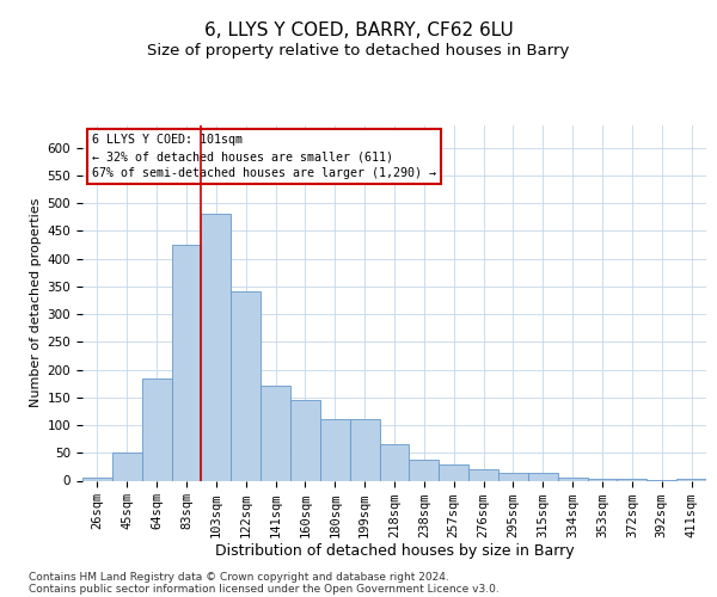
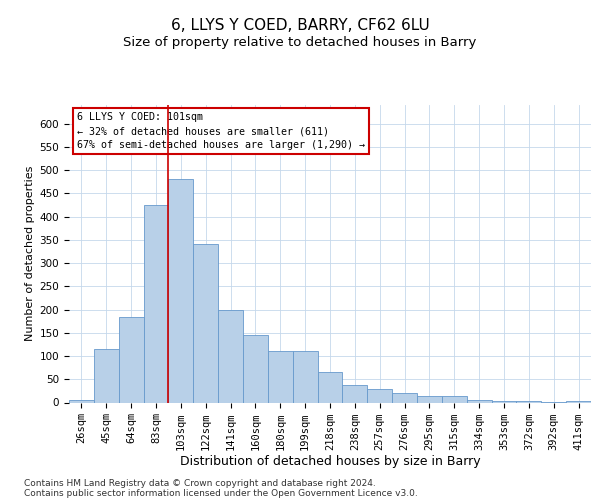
45sqm: 50 -> 115
141sqm: 170 -> 200
